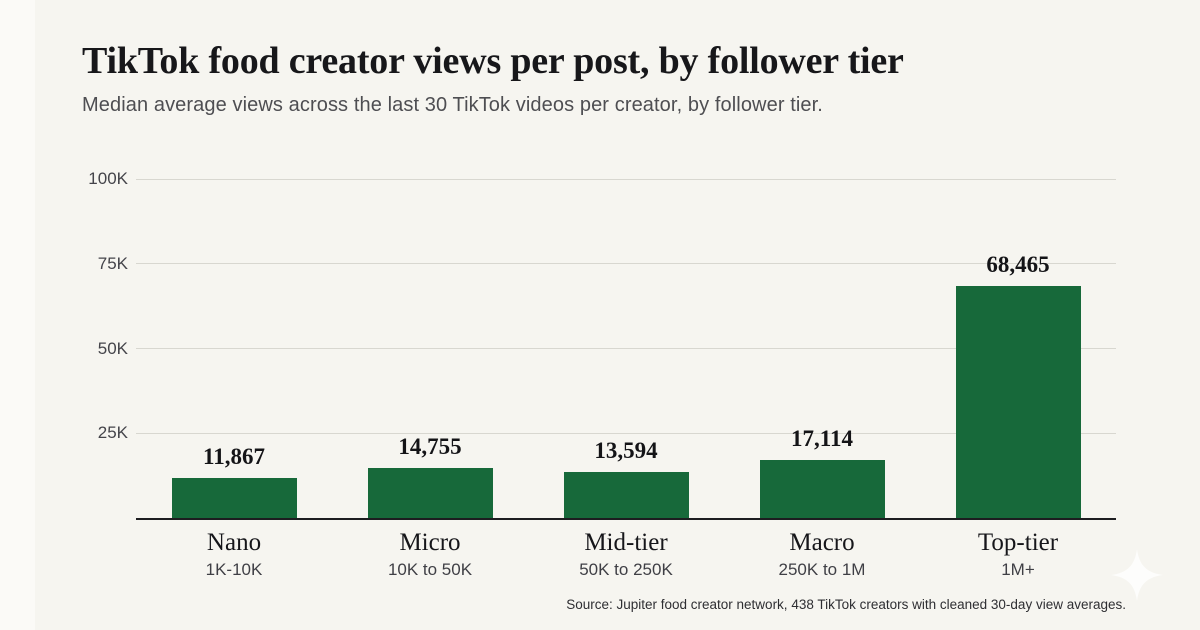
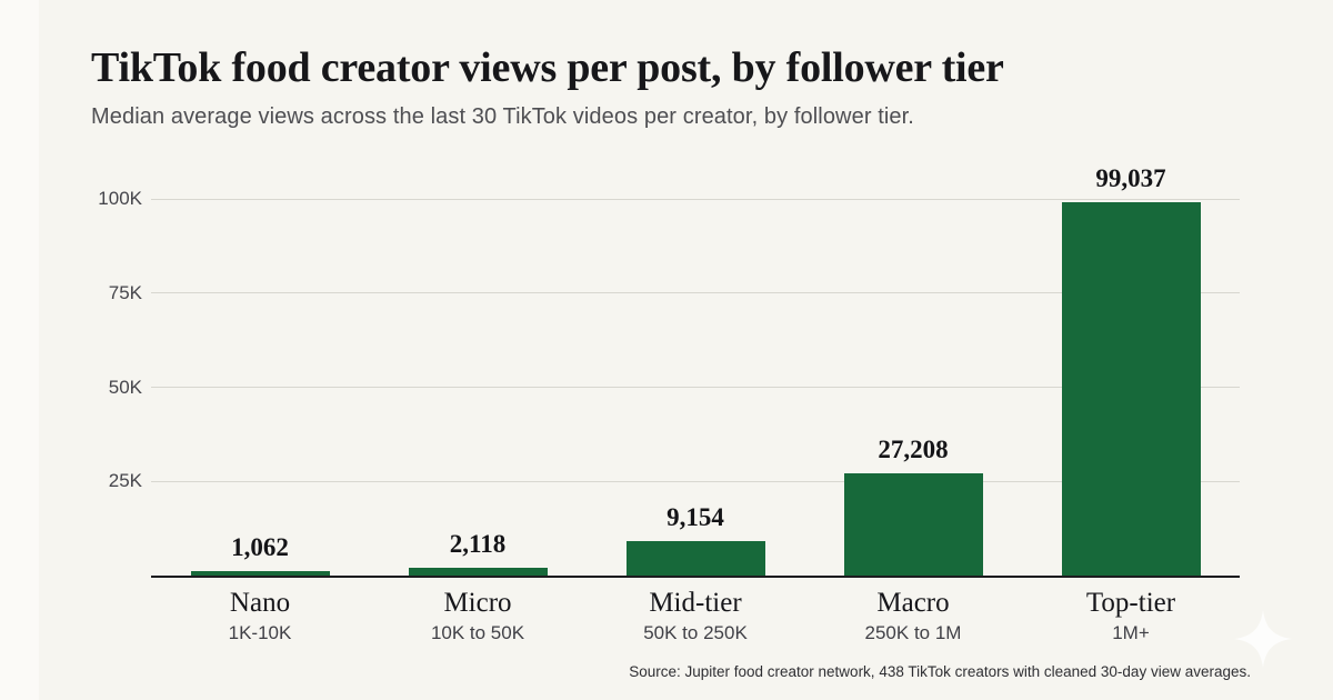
Nano: 11,867 -> 1,062
Micro: 14,755 -> 2,118
Mid-tier: 13,594 -> 9,154
Macro: 17,114 -> 27,208
Top-tier: 68,465 -> 99,037
